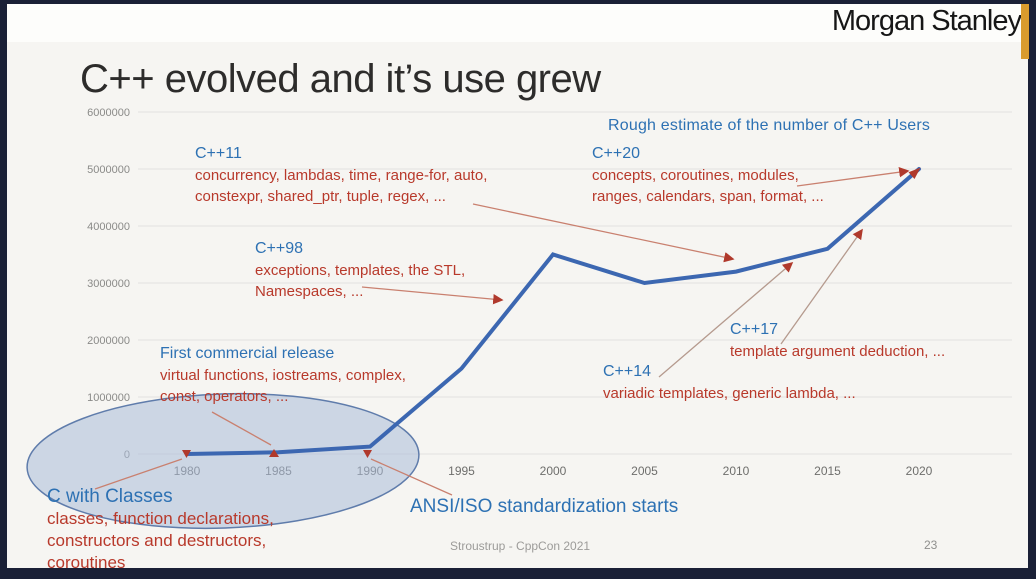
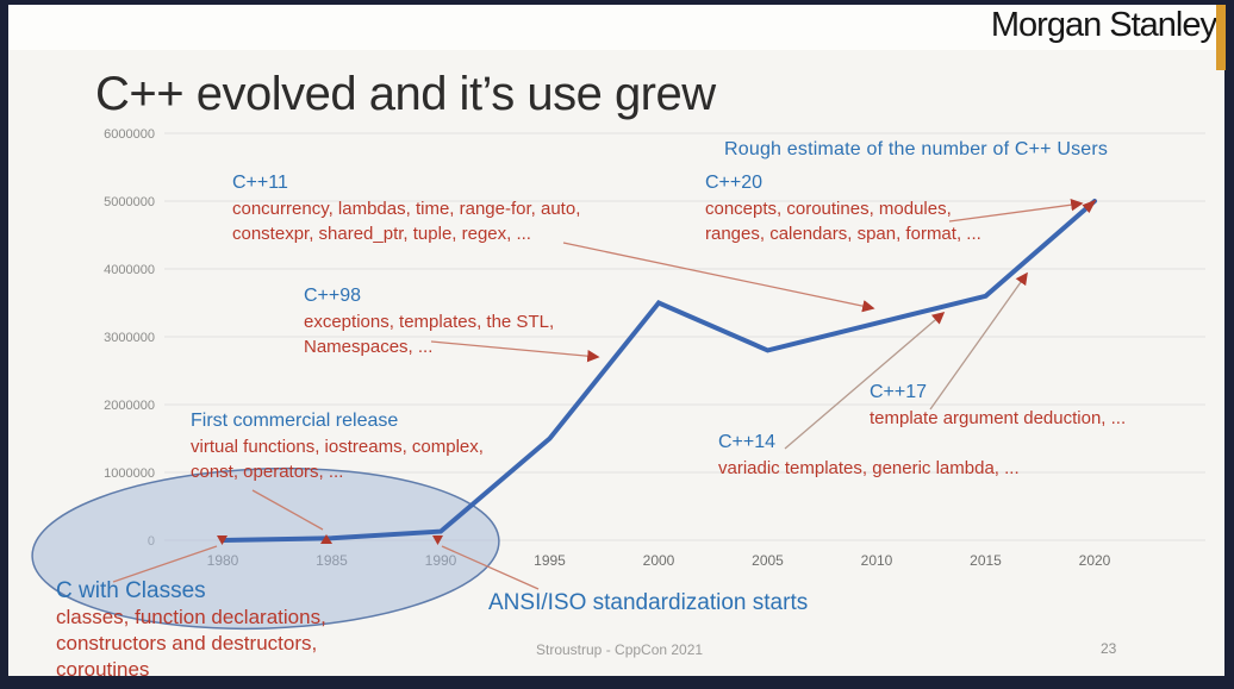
2005: 3000000 -> 2800000
